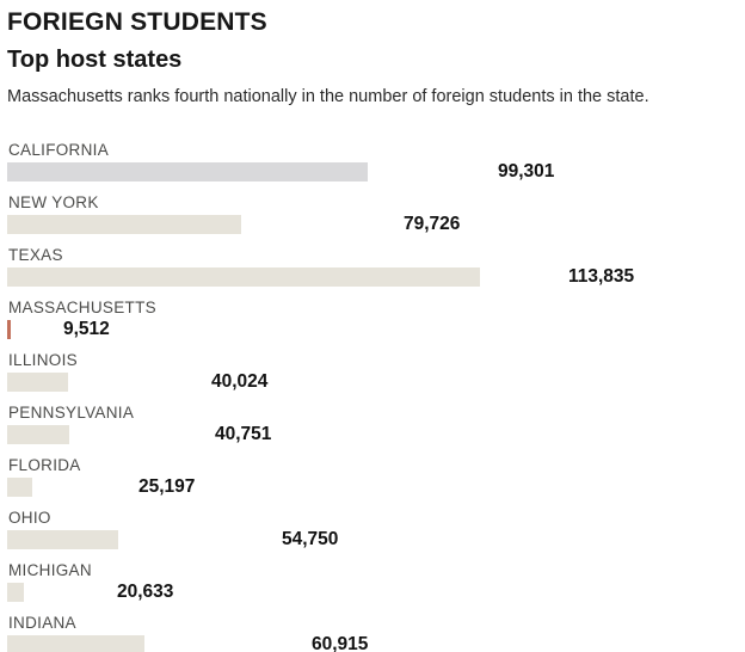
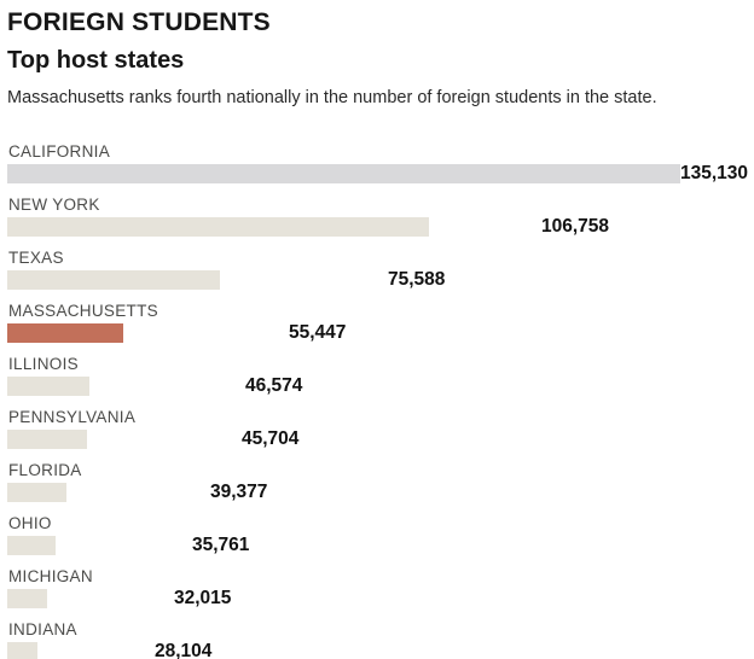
CALIFORNIA: 99,301 -> 135,130
NEW YORK: 79,726 -> 106,758
TEXAS: 113,835 -> 75,588
MASSACHUSETTS: 9,512 -> 55,447
ILLINOIS: 40,024 -> 46,574
PENNSYLVANIA: 40,751 -> 45,704
FLORIDA: 25,197 -> 39,377
OHIO: 54,750 -> 35,761
MICHIGAN: 20,633 -> 32,015
INDIANA: 60,915 -> 28,104
